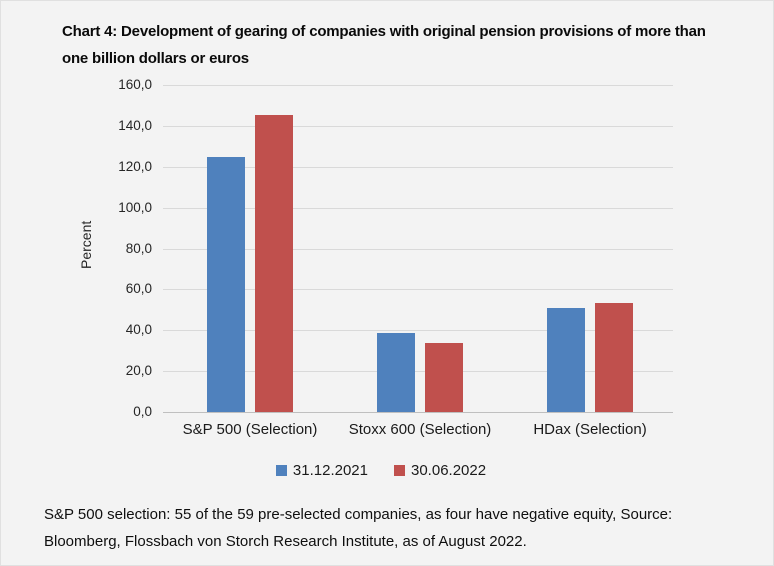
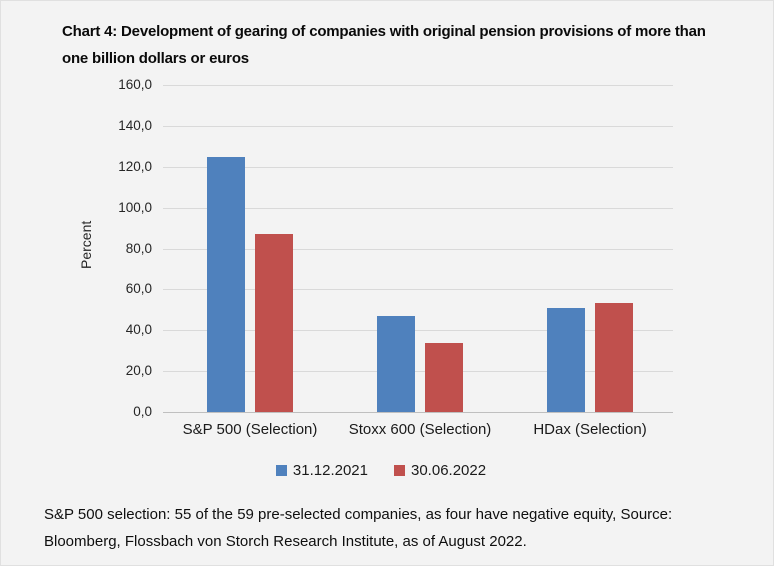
30.06.2022/S&P 500 (Selection): 146 -> 87
31.12.2021/Stoxx 600 (Selection): 38 -> 47
